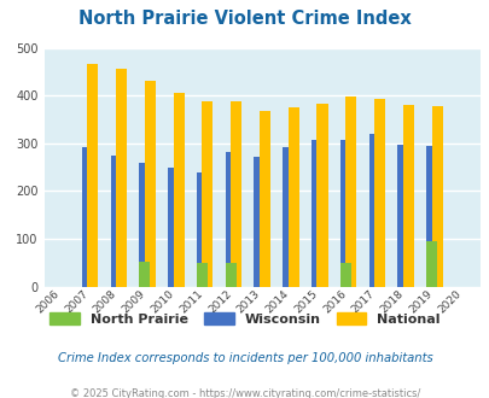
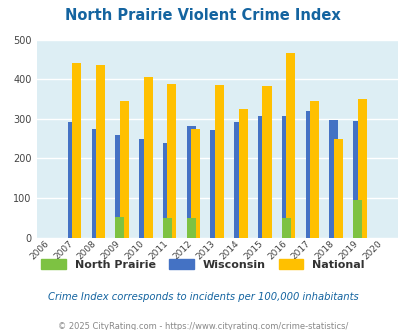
National/2007: 467 -> 440
National/2008: 455 -> 435
National/2009: 432 -> 345
National/2012: 387 -> 275
National/2013: 368 -> 385
National/2014: 376 -> 325
National/2016: 397 -> 465
National/2017: 394 -> 345
National/2018: 381 -> 250
National/2019: 379 -> 350
